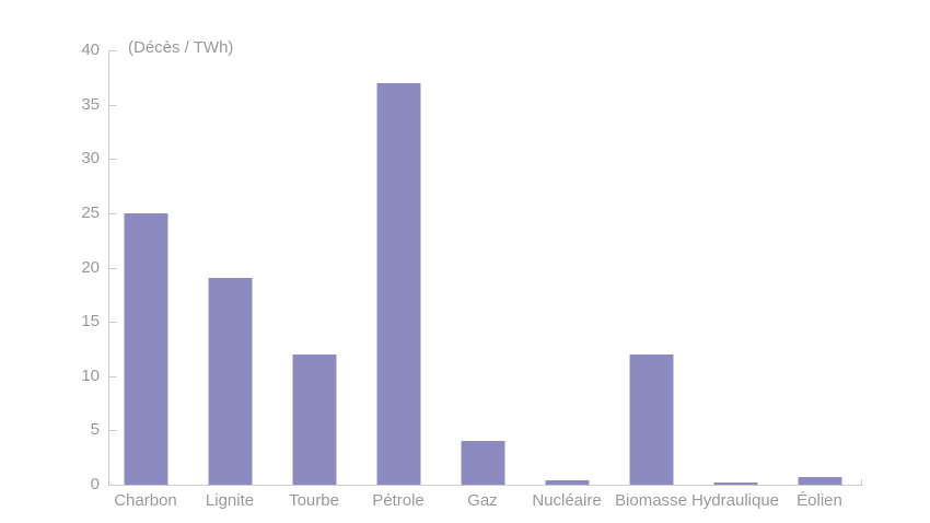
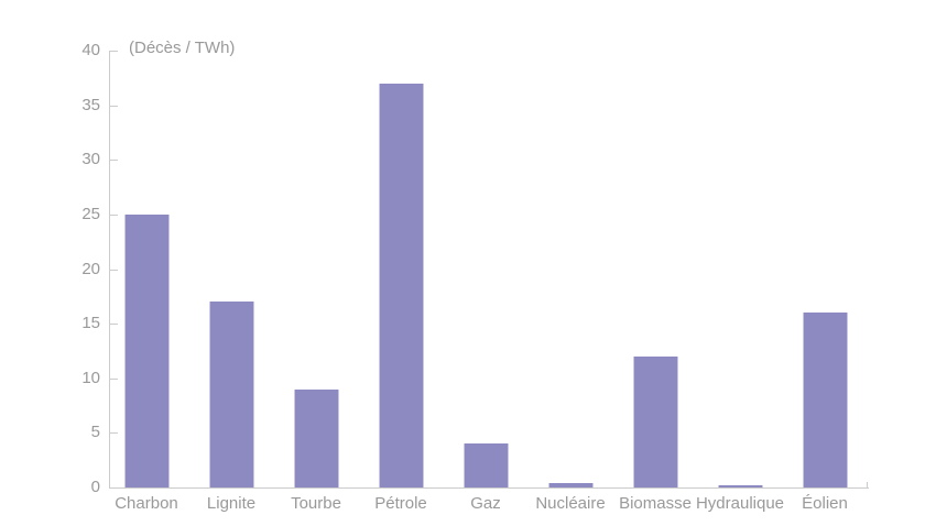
Lignite: 19 -> 17
Tourbe: 12 -> 9
Éolien: 1 -> 16
